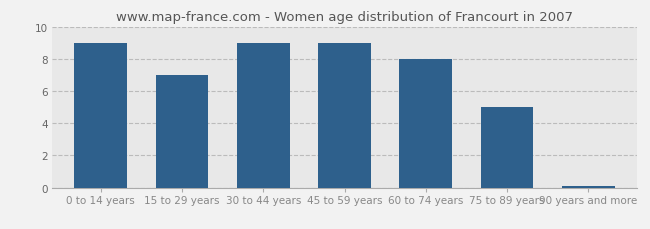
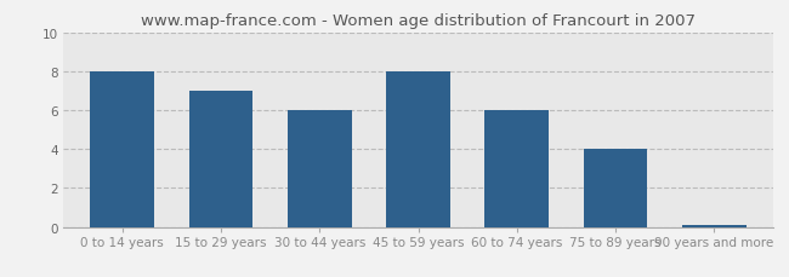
0 to 14 years: 9.0 -> 8.0
30 to 44 years: 9.0 -> 6.0
45 to 59 years: 9.0 -> 8.0
60 to 74 years: 8.0 -> 6.0
75 to 89 years: 5.0 -> 4.0
